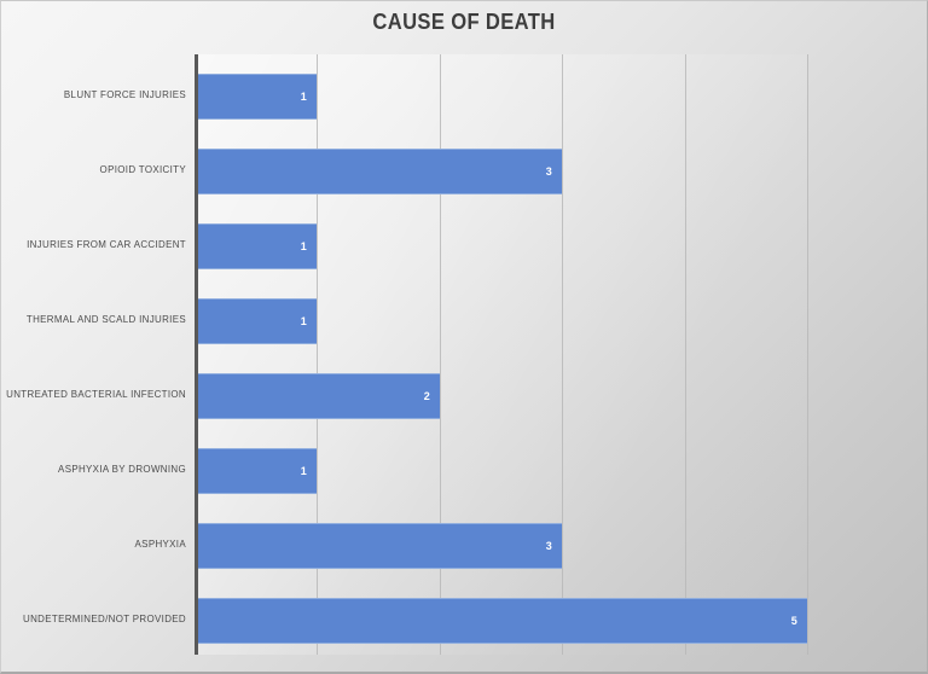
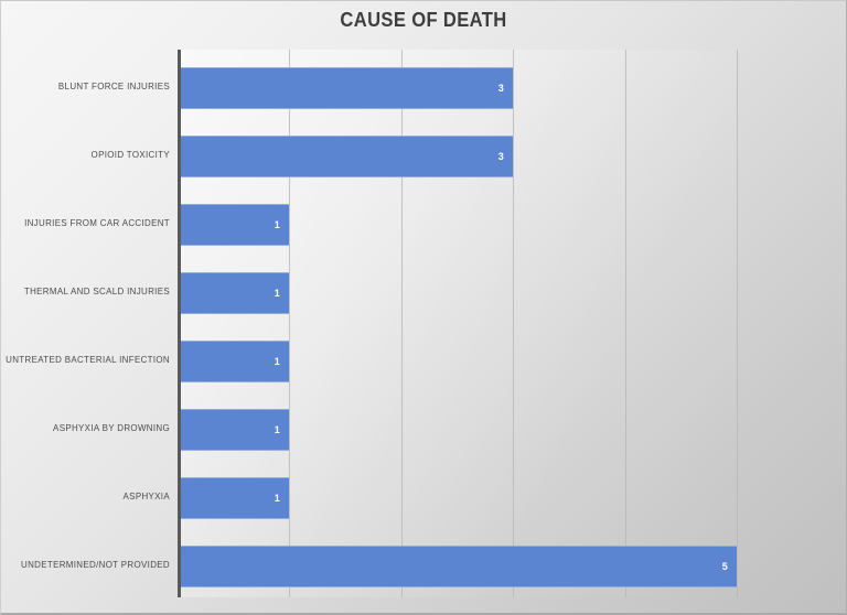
BLUNT FORCE INJURIES: 1 -> 3
UNTREATED BACTERIAL INFECTION: 2 -> 1
ASPHYXIA: 3 -> 1
